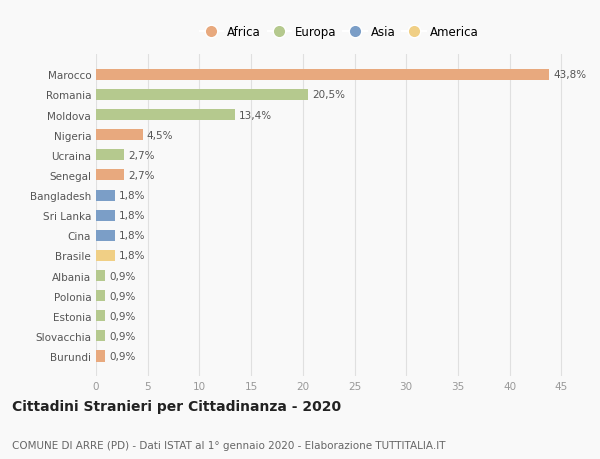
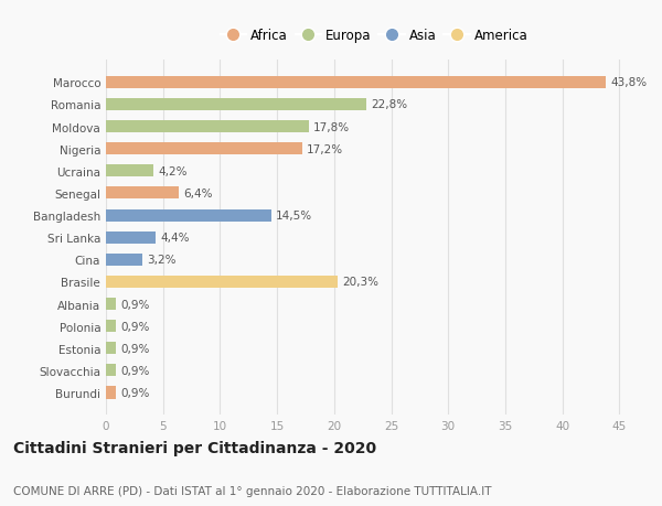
Romania: 20,5% -> 22,8%
Moldova: 13,4% -> 17,8%
Nigeria: 4,5% -> 17,2%
Ucraina: 2,7% -> 4,2%
Senegal: 2,7% -> 6,4%
Bangladesh: 1,8% -> 14,5%
Sri Lanka: 1,8% -> 4,4%
Cina: 1,8% -> 3,2%
Brasile: 1,8% -> 20,3%
